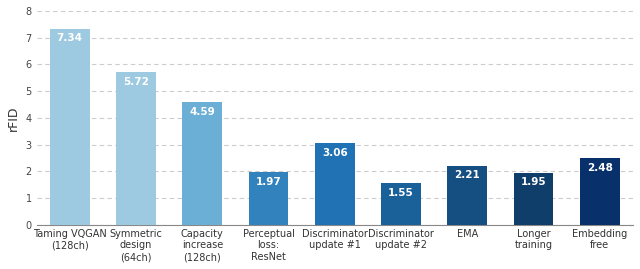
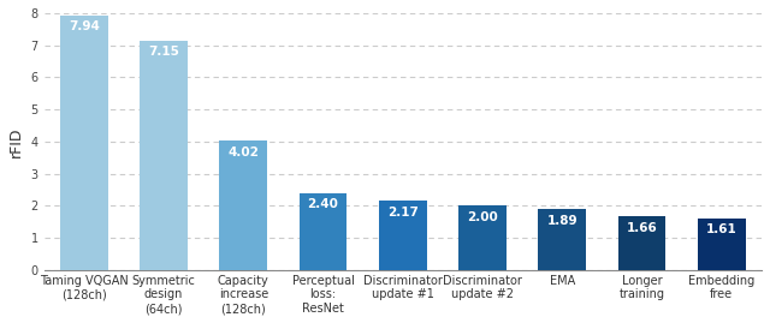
Taming VQGAN (128ch): 7.34 -> 7.94
Symmetric design (64ch): 5.72 -> 7.15
Capacity increase (128ch): 4.59 -> 4.02
Perceptual loss: ResNet: 1.97 -> 2.40
Discriminator update #1: 3.06 -> 2.17
Discriminator update #2: 1.55 -> 2.00
EMA: 2.21 -> 1.89
Longer training: 1.95 -> 1.66
Embedding free: 2.48 -> 1.61
